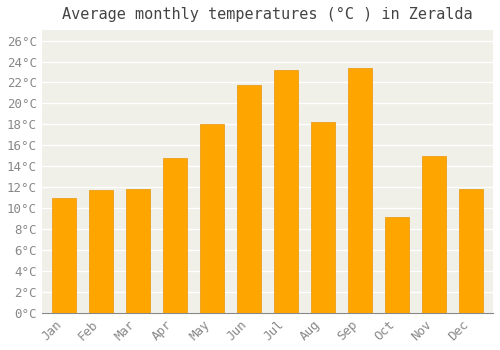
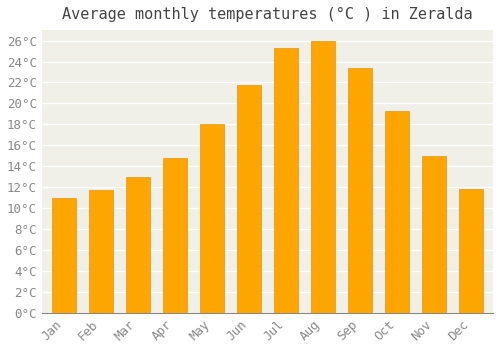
Mar: 11.8°C -> 13.0°C
Jul: 23.2°C -> 25.3°C
Aug: 18.2°C -> 26.0°C
Oct: 9.2°C -> 19.3°C
